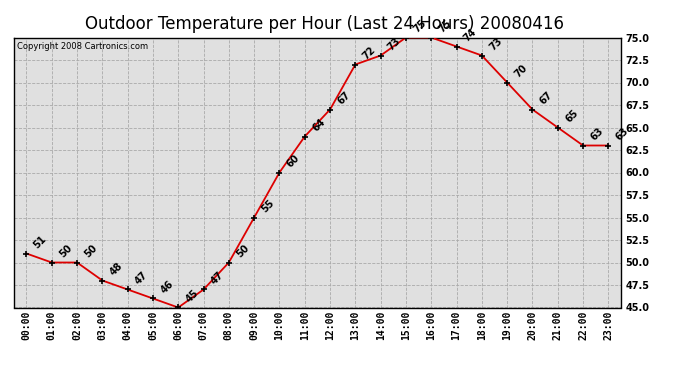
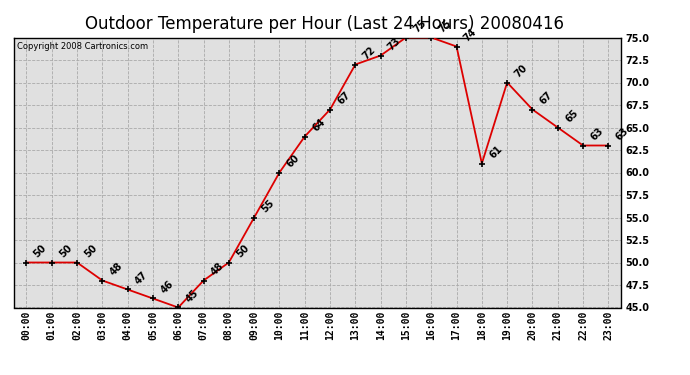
00:00: 51 -> 50
07:00: 47 -> 48
18:00: 73 -> 61
